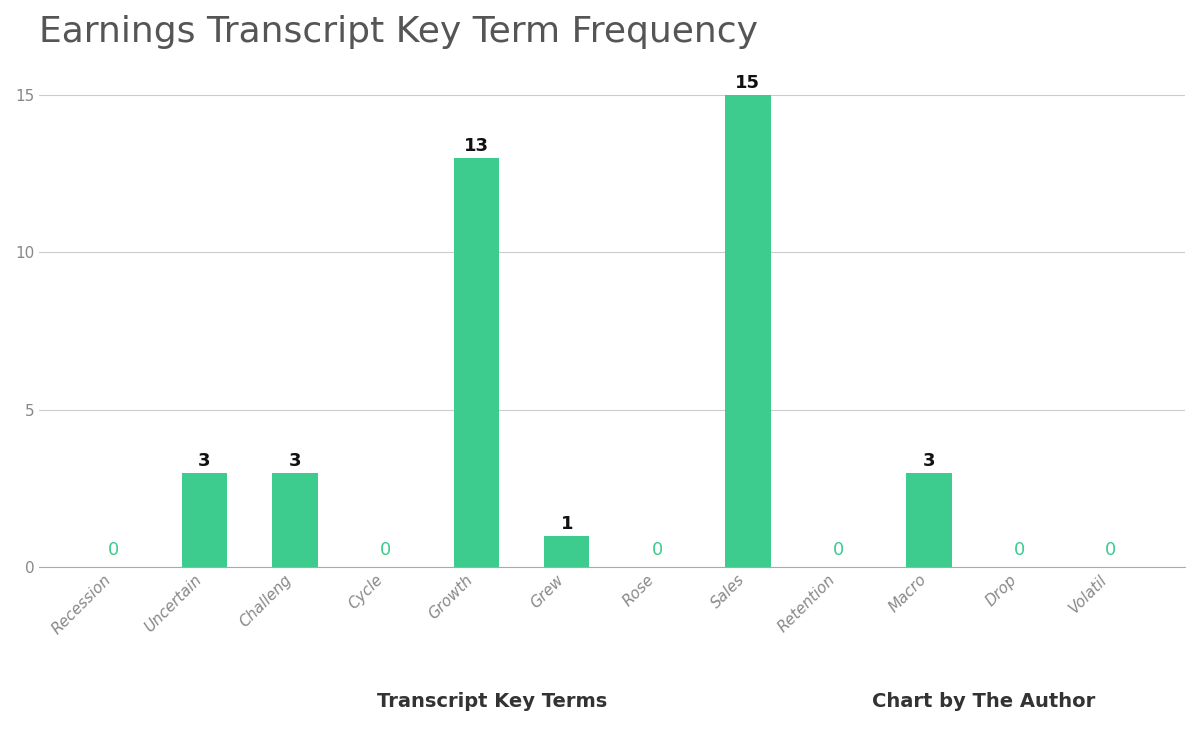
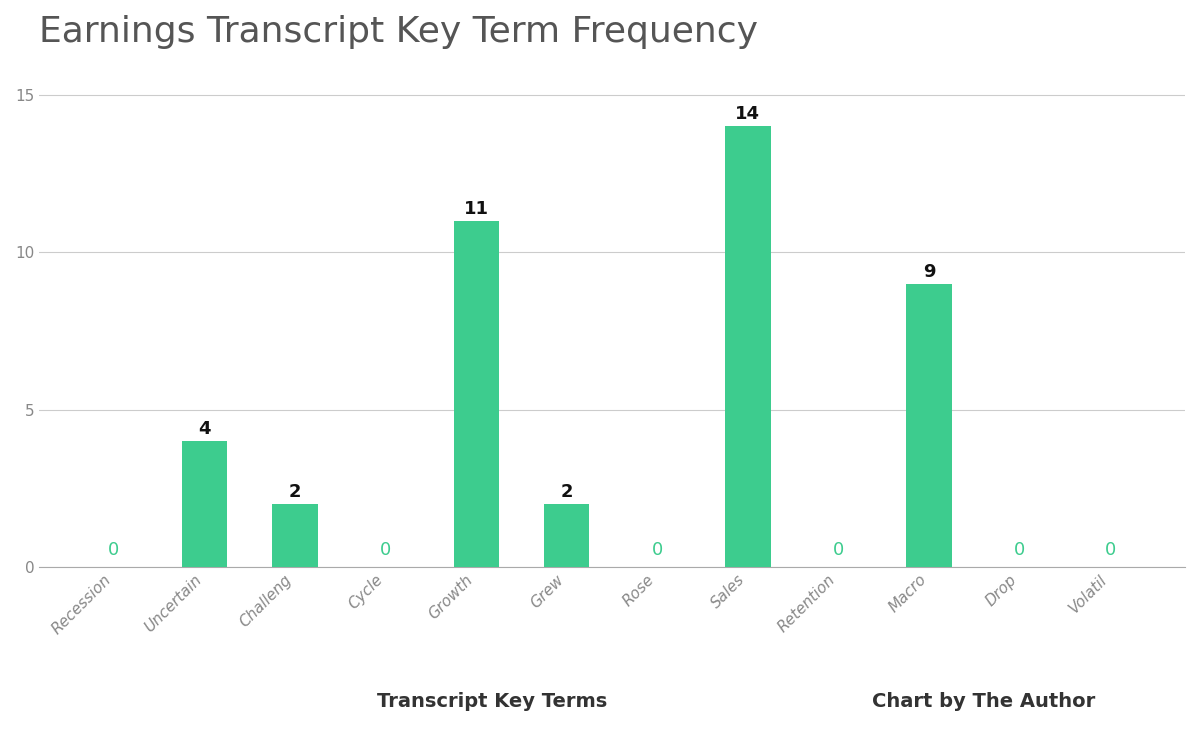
Uncertain: 3 -> 4
Challeng: 3 -> 2
Growth: 13 -> 11
Grew: 1 -> 2
Sales: 15 -> 14
Macro: 3 -> 9
